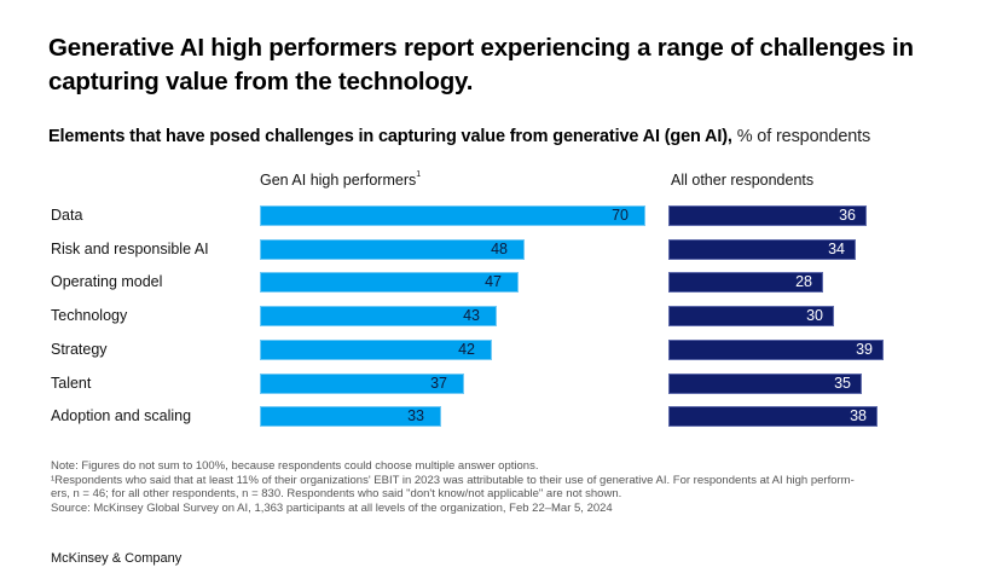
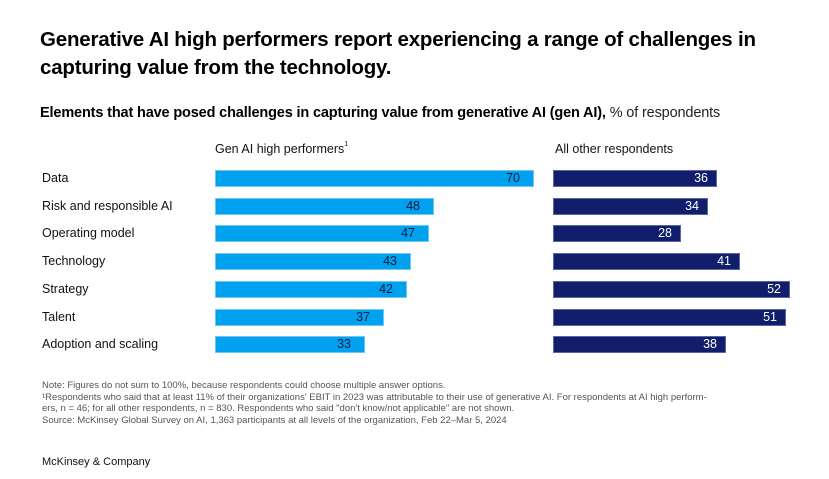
All other respondents/Technology: 30 -> 41
All other respondents/Strategy: 39 -> 52
All other respondents/Talent: 35 -> 51
